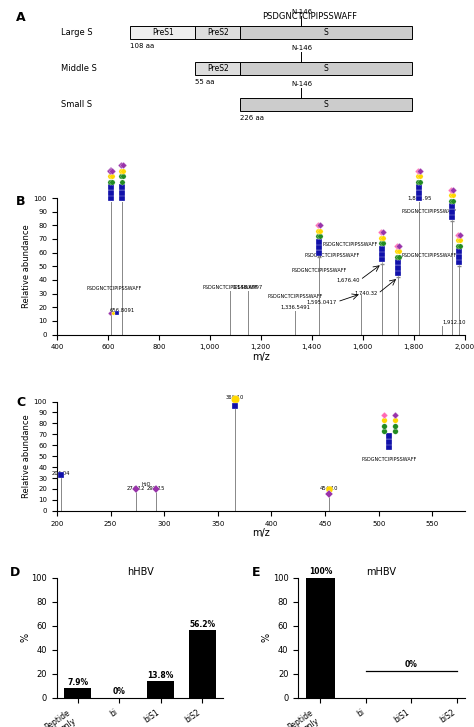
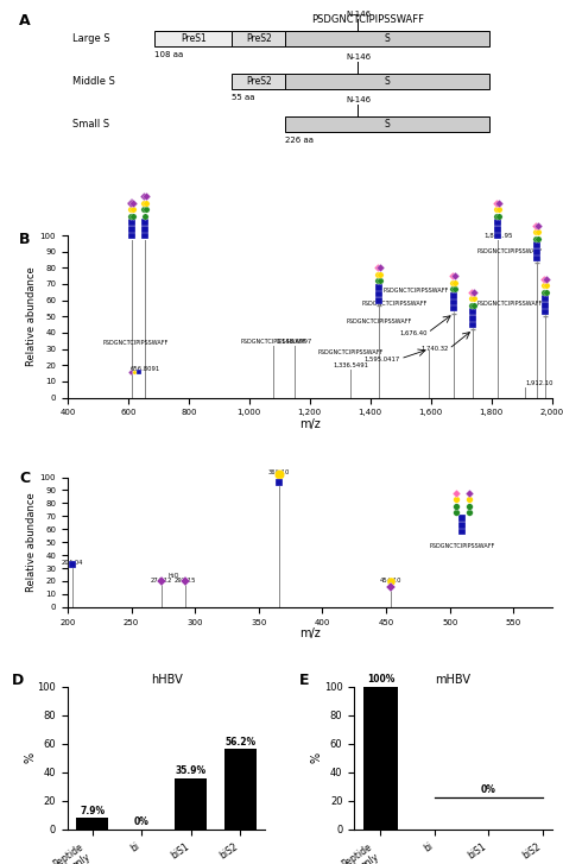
hHBV/biS1: 13.8% -> 35.9%
